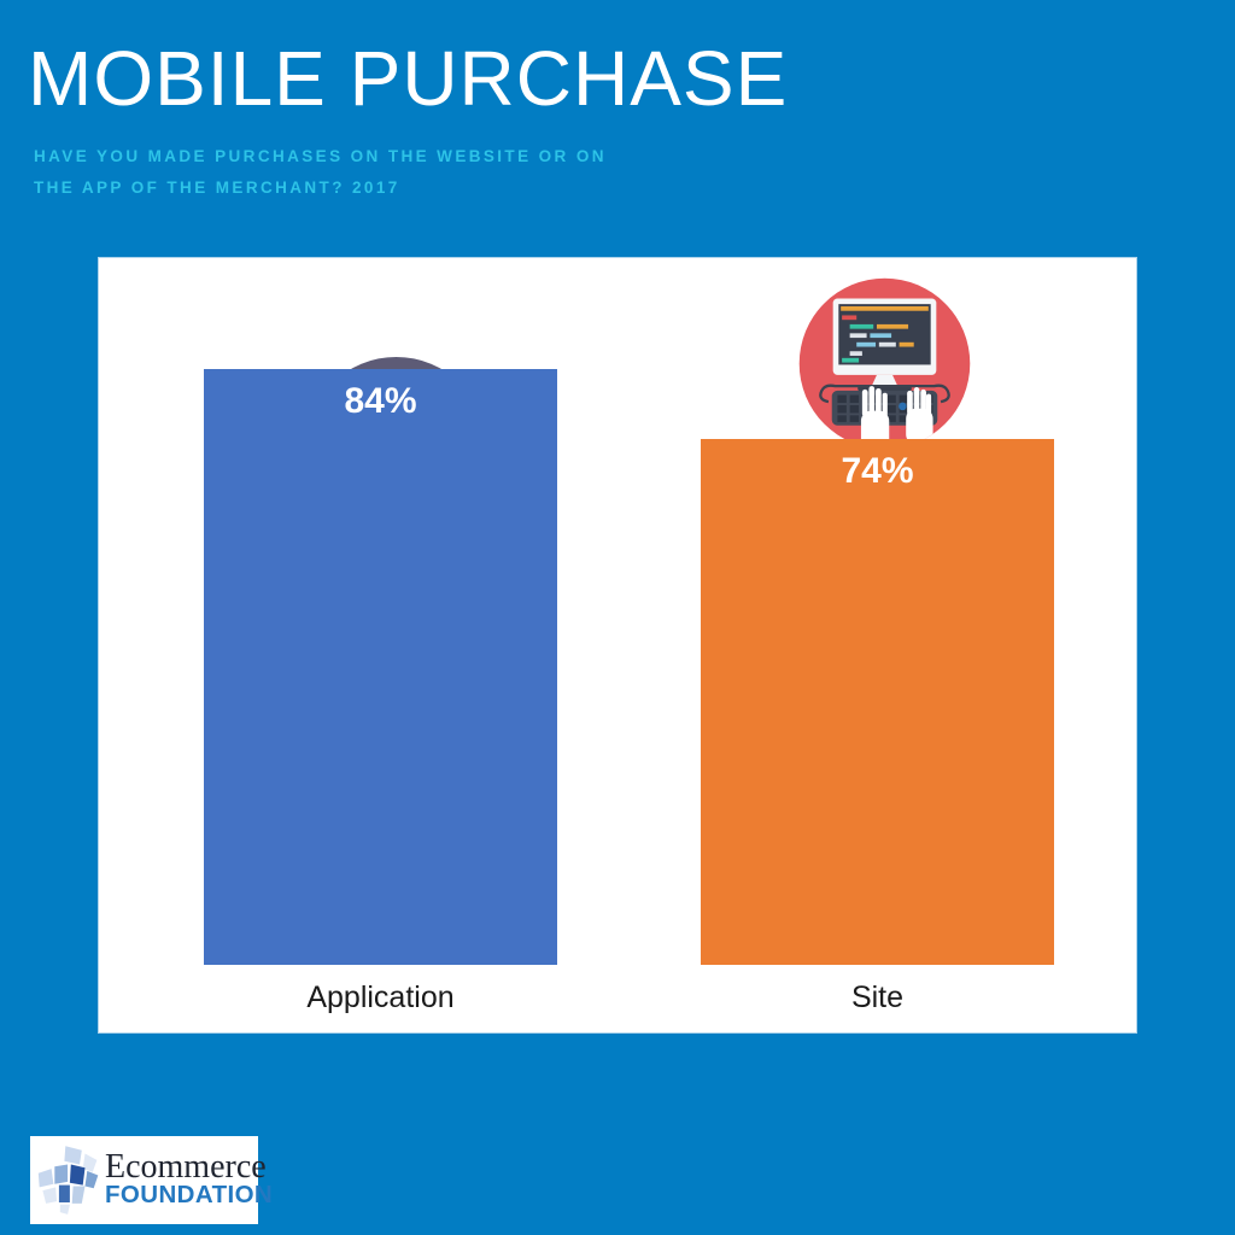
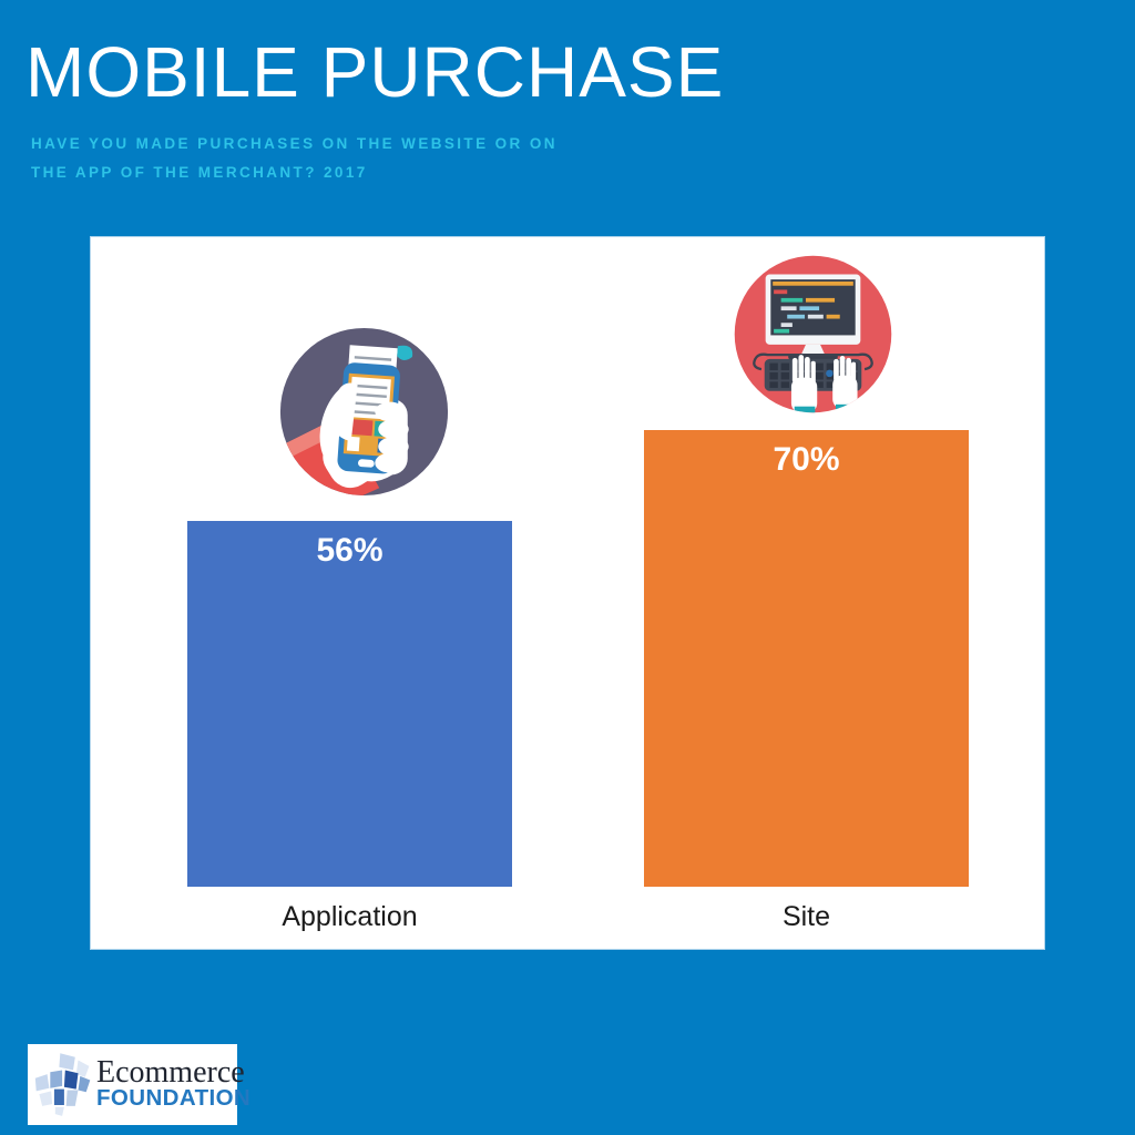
Application: 84% -> 56%
Site: 74% -> 70%
